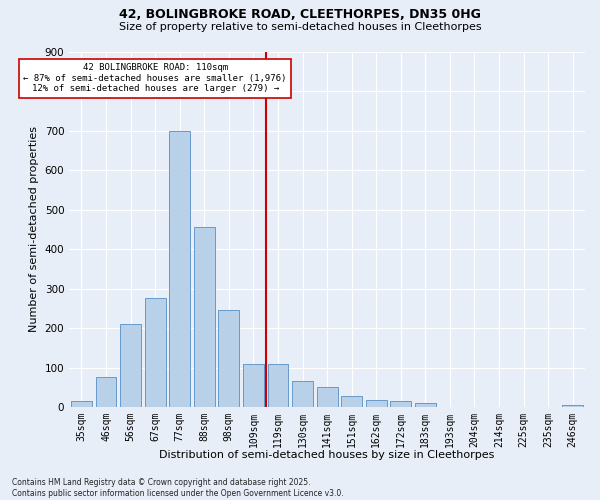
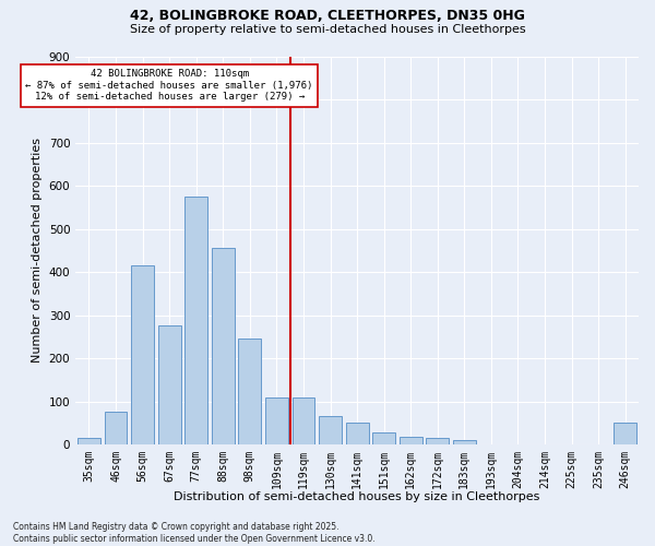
56sqm: 210 -> 415
77sqm: 700 -> 575
246sqm: 5 -> 50
